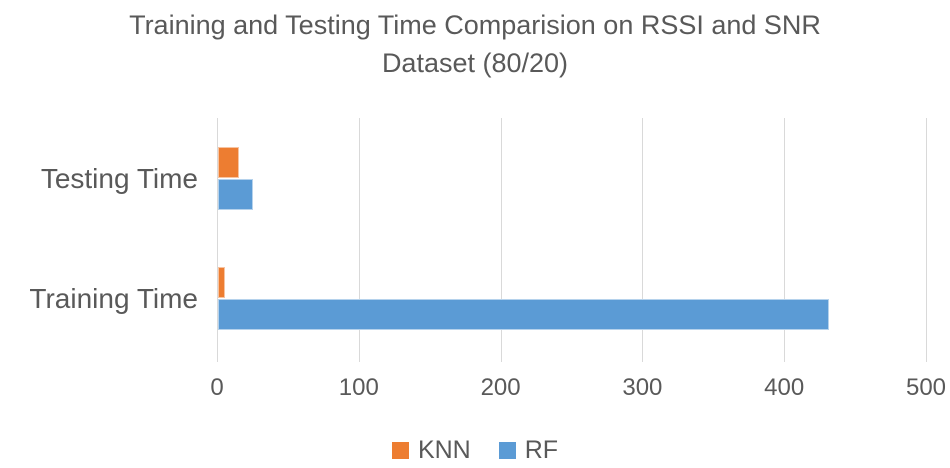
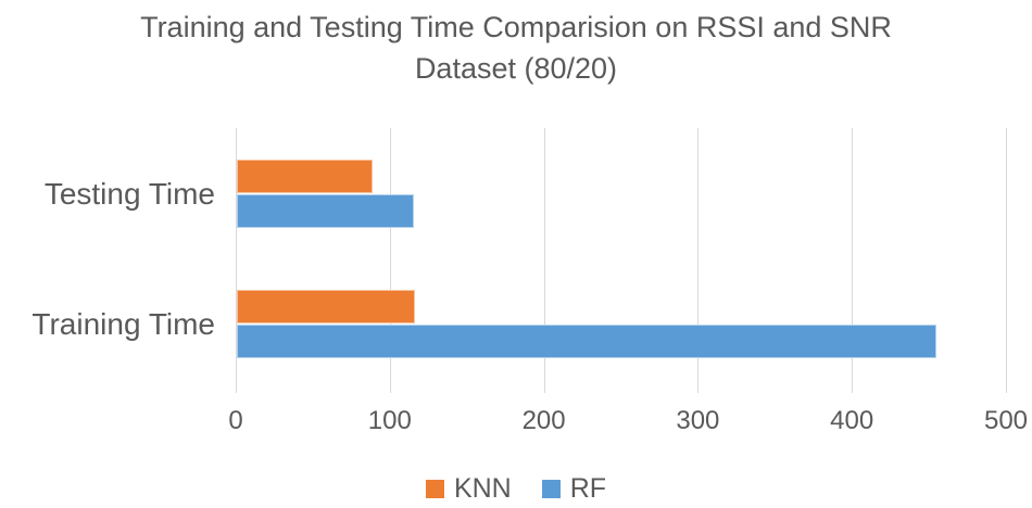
KNN/Testing Time: 15 -> 88
RF/Testing Time: 25 -> 115
KNN/Training Time: 5 -> 116
RF/Training Time: 431 -> 454
